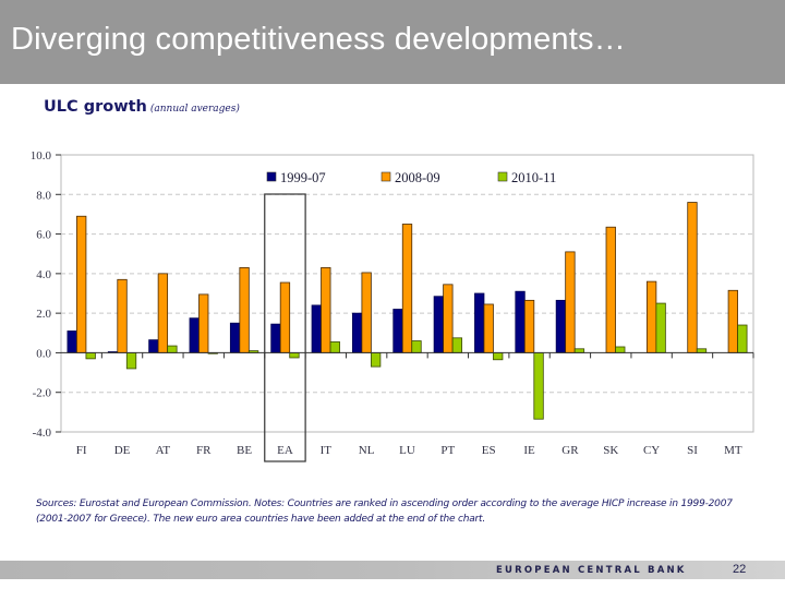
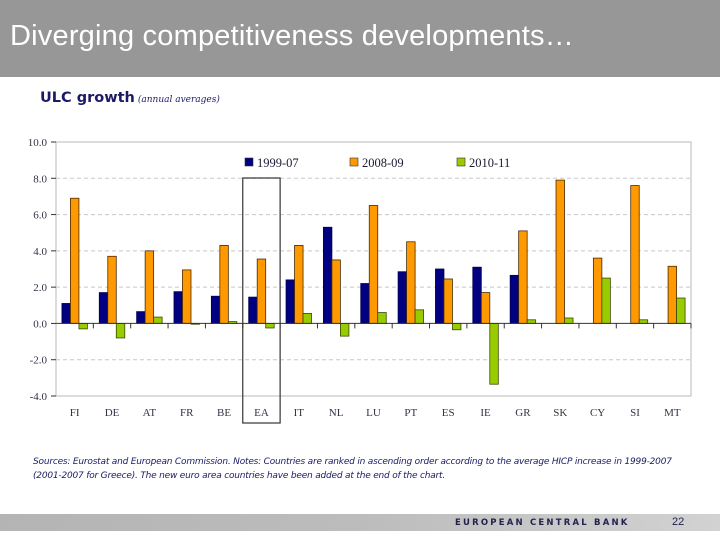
1999-07/DE: 0.1 -> 1.7
1999-07/NL: 2.0 -> 5.3
2008-09/NL: 4.0 -> 3.5
2008-09/PT: 3.5 -> 4.5
2008-09/IE: 2.6 -> 1.7
2008-09/SK: 6.3 -> 7.9
